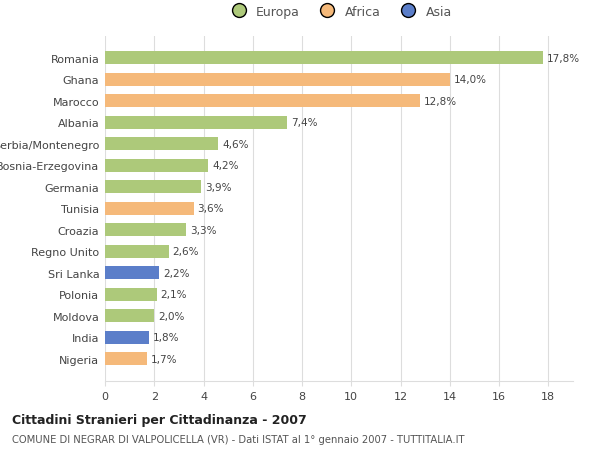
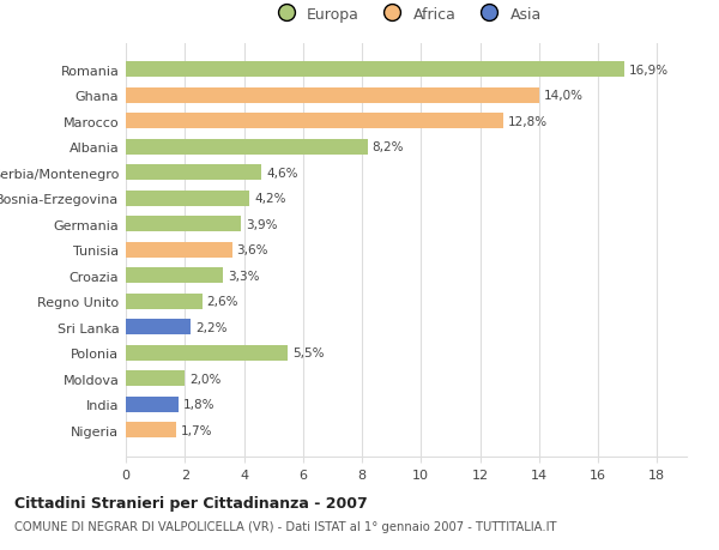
Romania: 17,8% -> 16,9%
Albania: 7,4% -> 8,2%
Polonia: 2,1% -> 5,5%
